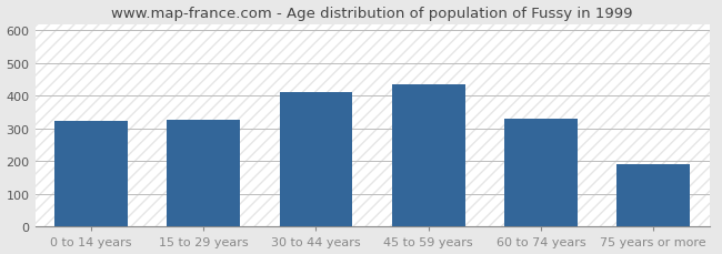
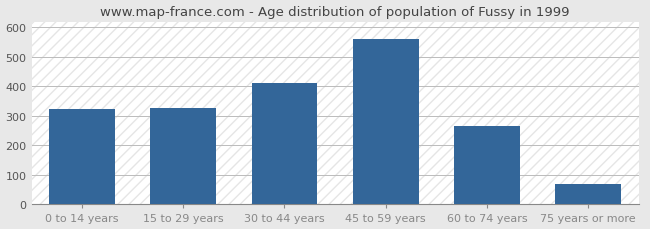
45 to 59 years: 435 -> 562
60 to 74 years: 330 -> 265
75 years or more: 190 -> 68
